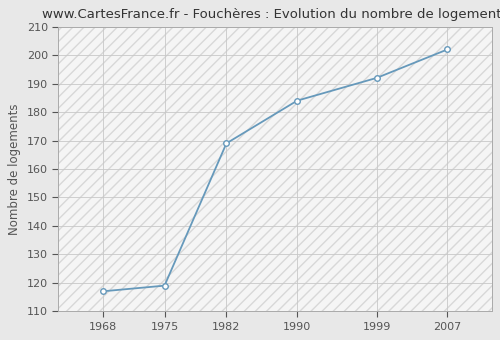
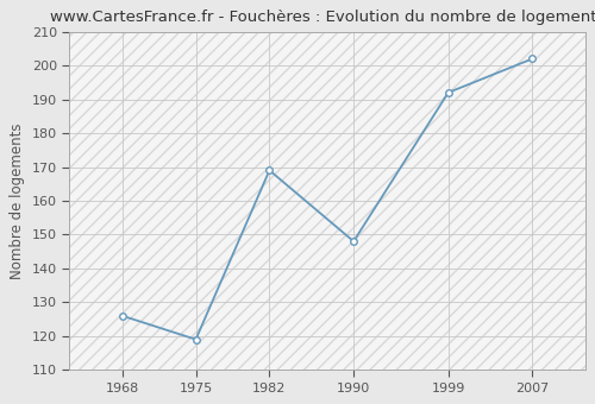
1968: 117 -> 126
1990: 184 -> 148
